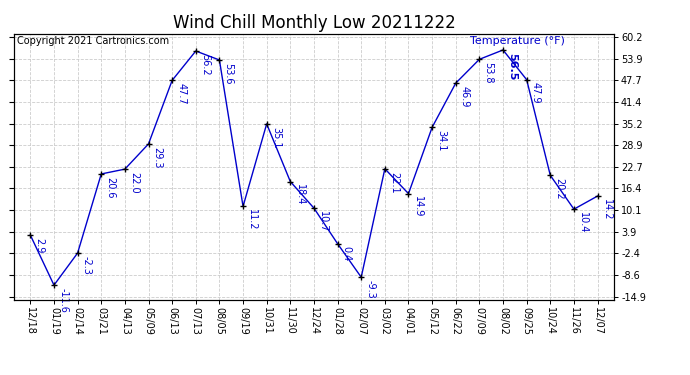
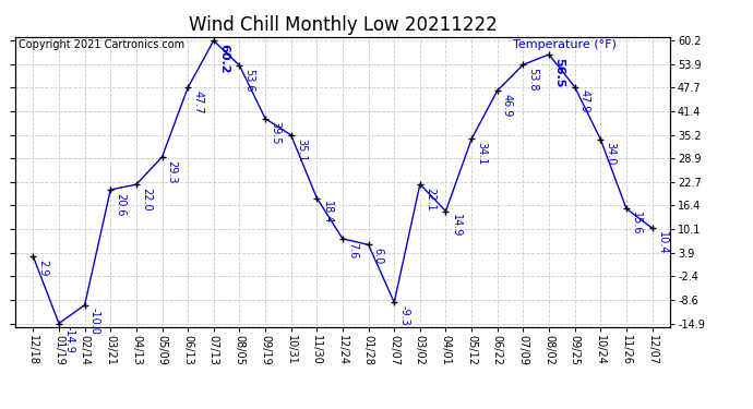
01/19: -11.6 -> -14.9
02/14: -2.3 -> -10.0
07/13: 56.2 -> 60.2
09/19: 11.2 -> 39.5
12/24: 10.7 -> 7.6
01/28: 0.4 -> 6.0
10/24: 20.2 -> 34.0
11/26: 10.4 -> 15.6
12/07: 14.2 -> 10.4
